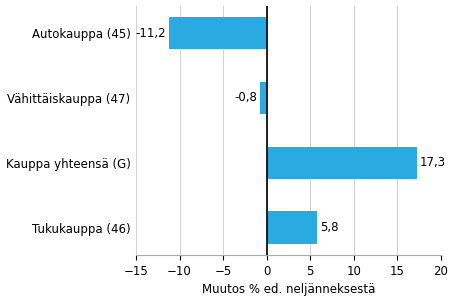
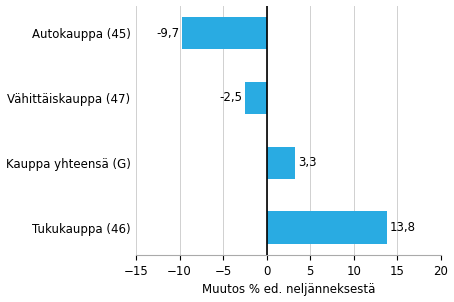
Autokauppa (45): -11,2 -> -9,7
Vähittäiskauppa (47): -0,8 -> -2,5
Kauppa yhteensä (G): 17,3 -> 3,3
Tukukauppa (46): 5,8 -> 13,8
